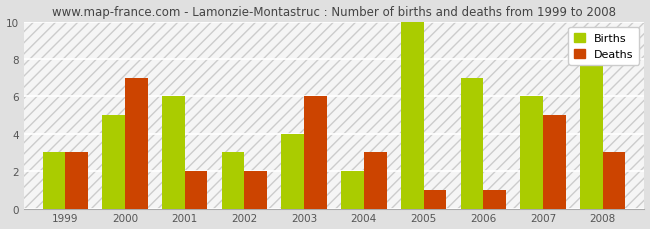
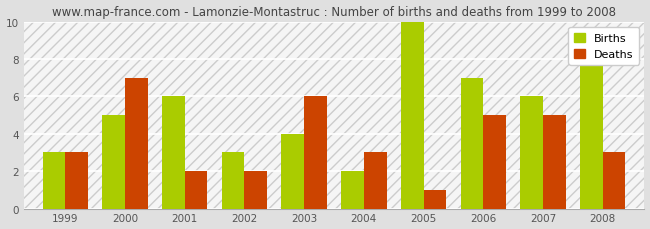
Deaths/2006: 1 -> 5
